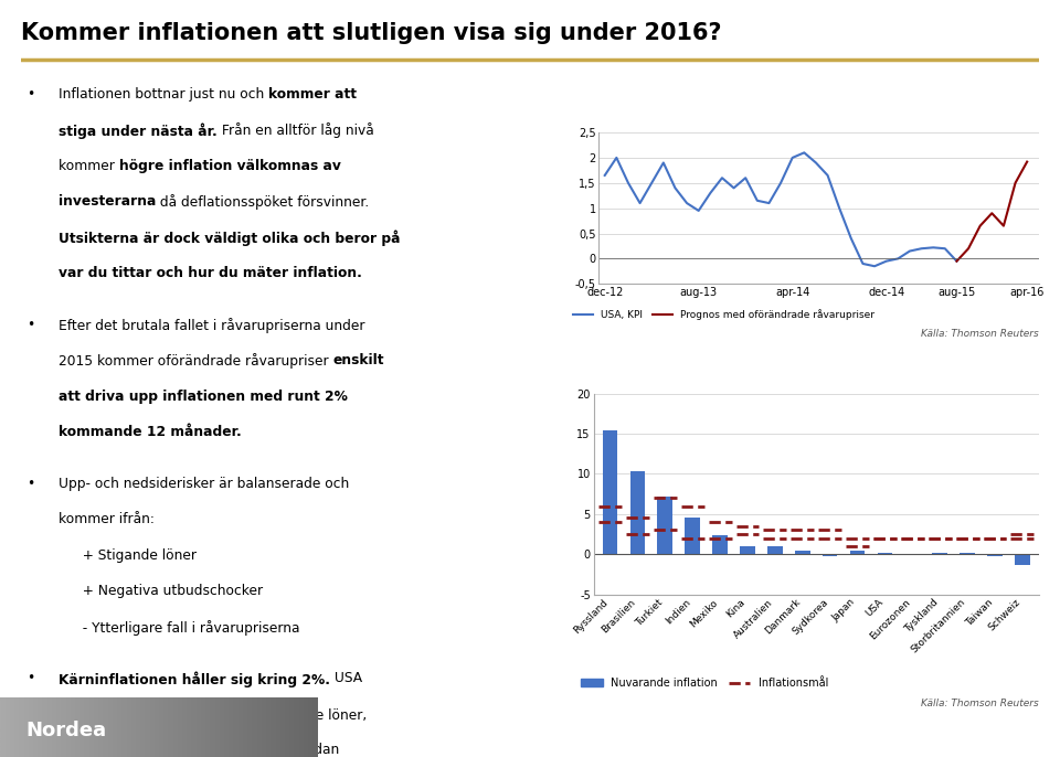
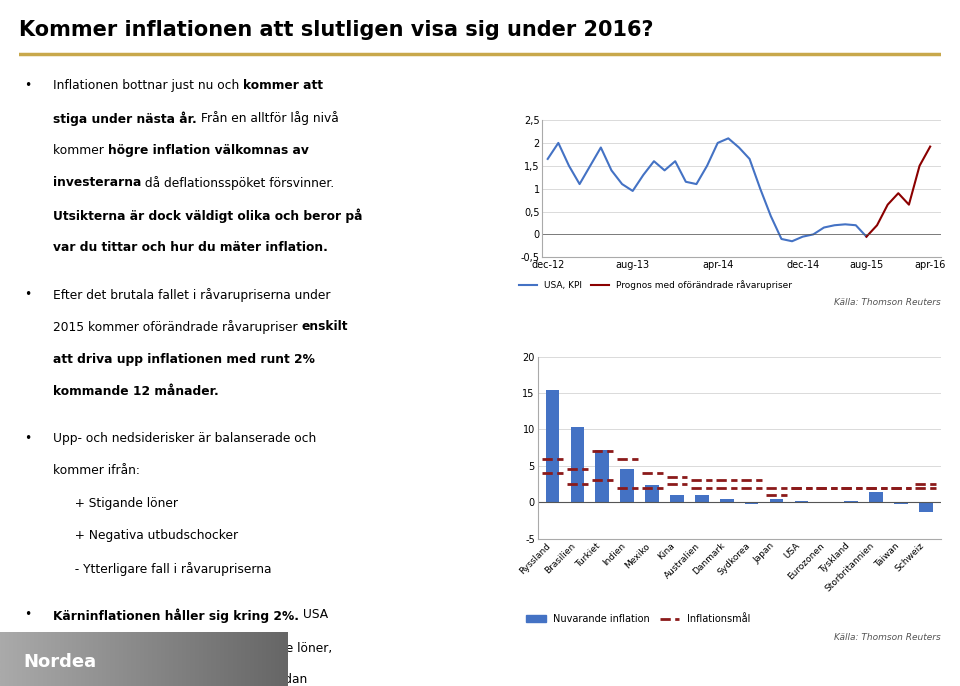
Storbritannien: 0.1 -> 1.4
